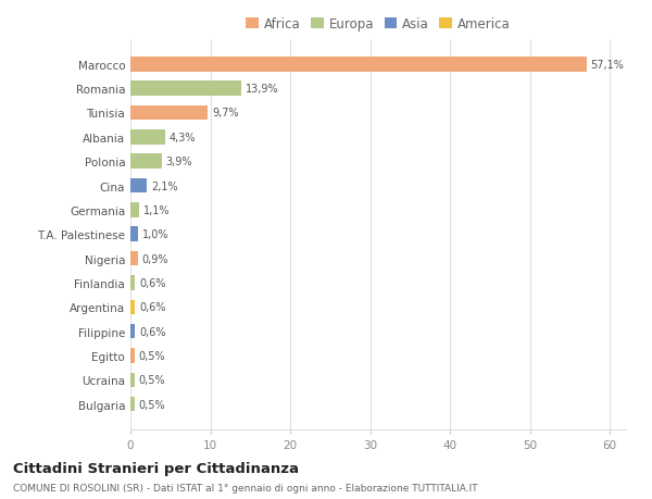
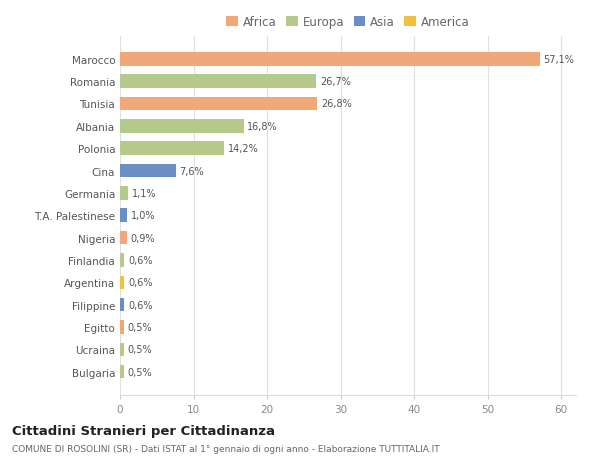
Romania: 13,9% -> 26,7%
Tunisia: 9,7% -> 26,8%
Albania: 4,3% -> 16,8%
Polonia: 3,9% -> 14,2%
Cina: 2,1% -> 7,6%
